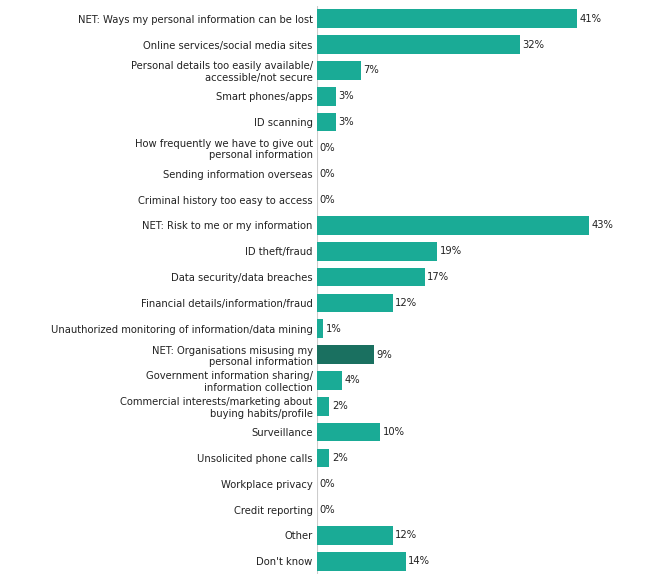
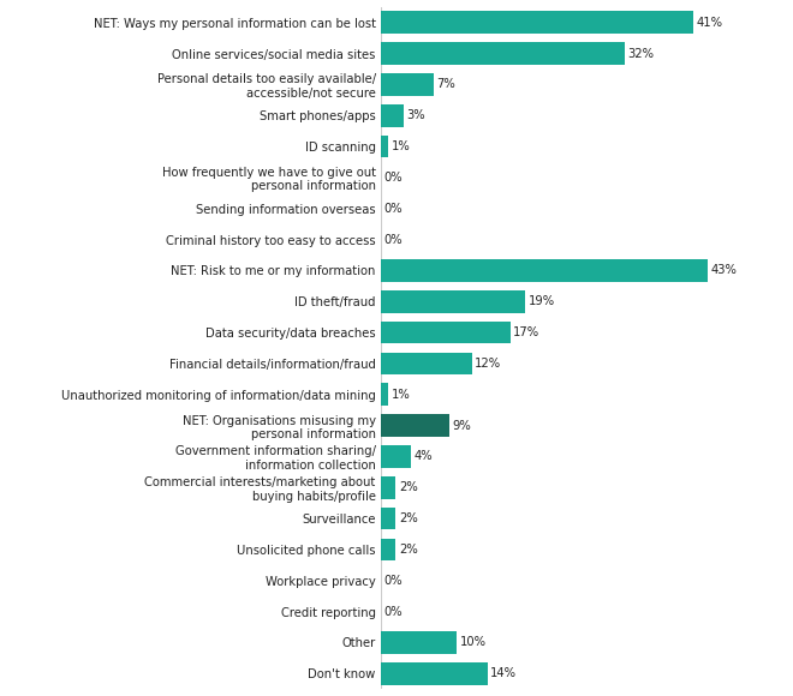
ID scanning: 3% -> 1%
Surveillance: 10% -> 2%
Other: 12% -> 10%
